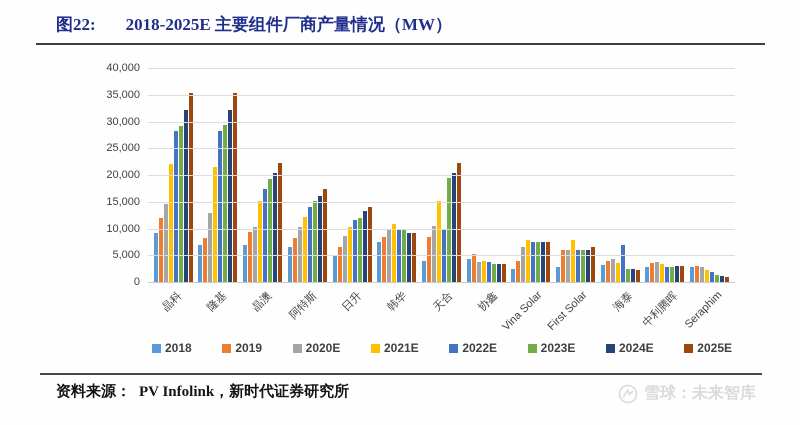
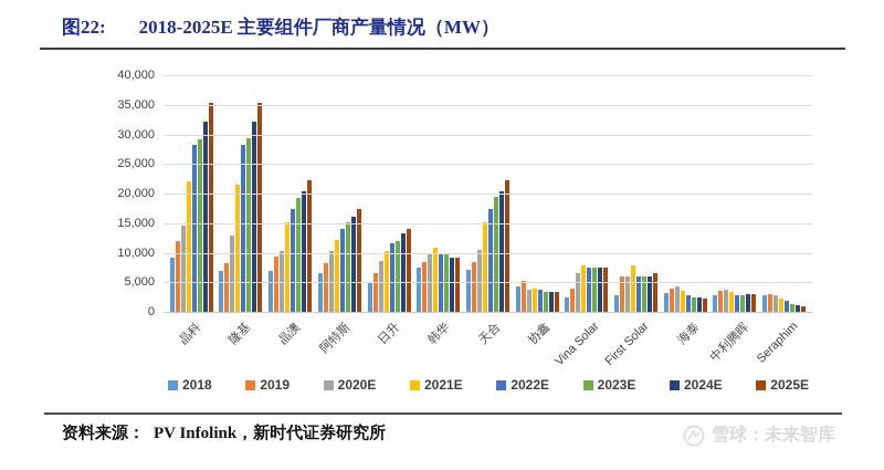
2018/天合: 4000 -> 7000
2022E/天合: 10000 -> 17000
2022E/海泰: 7000 -> 3000
